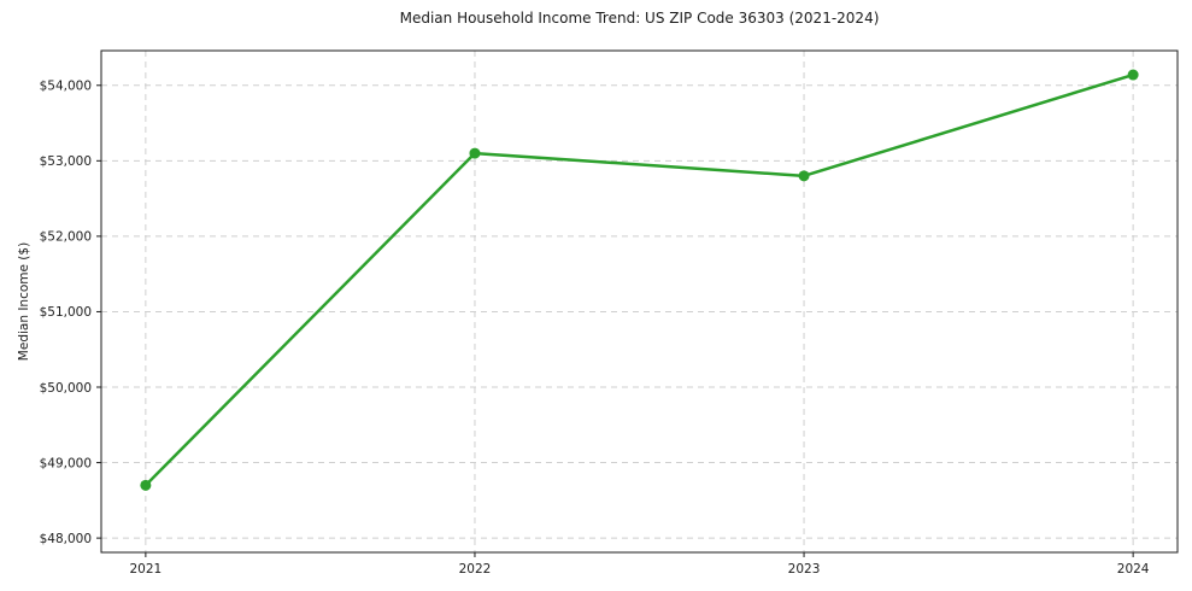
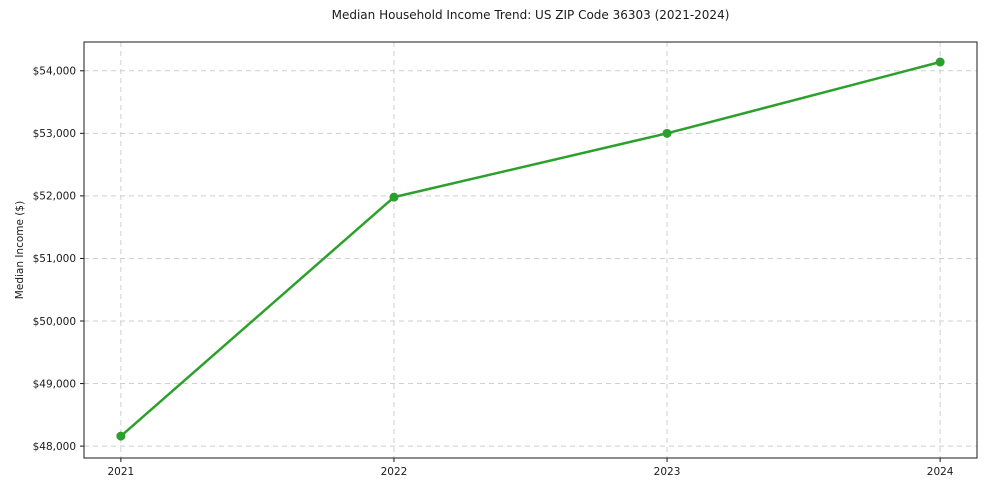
2021: $48700 -> $48200
2022: $53100 -> $52000
2023: $52800 -> $53000
